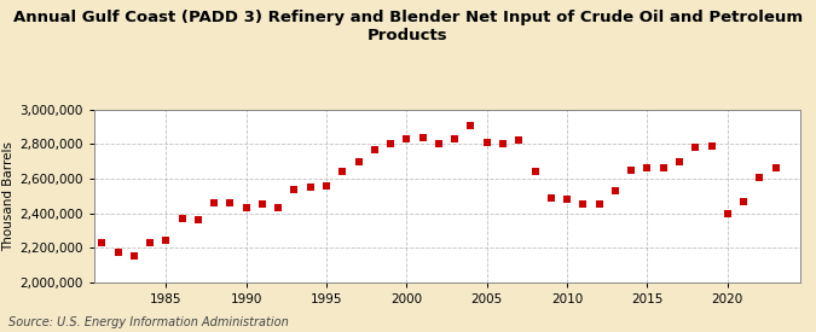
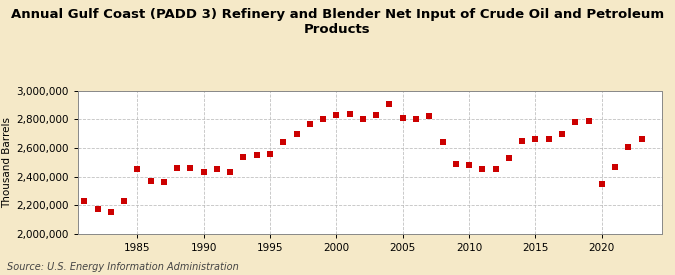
1985: 2,240,000 -> 2,450,000
2020: 2,400,000 -> 2,350,000
